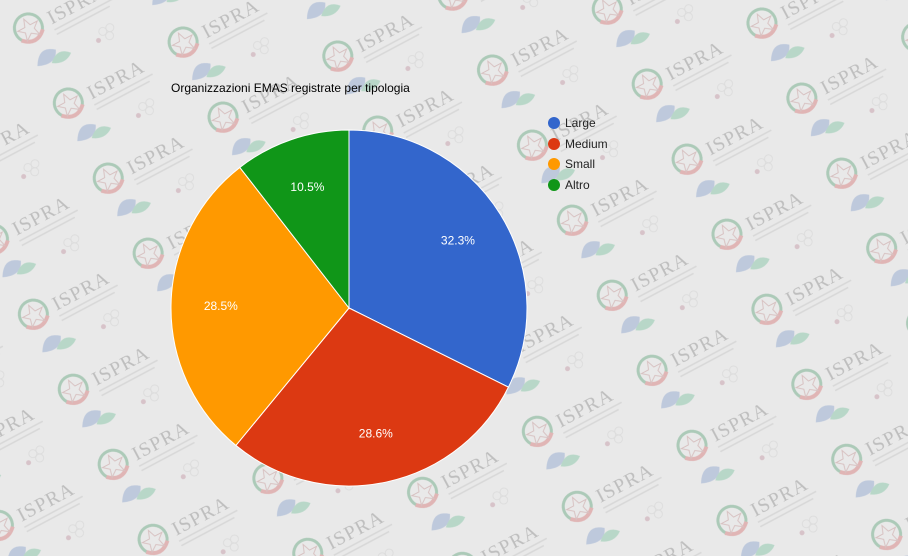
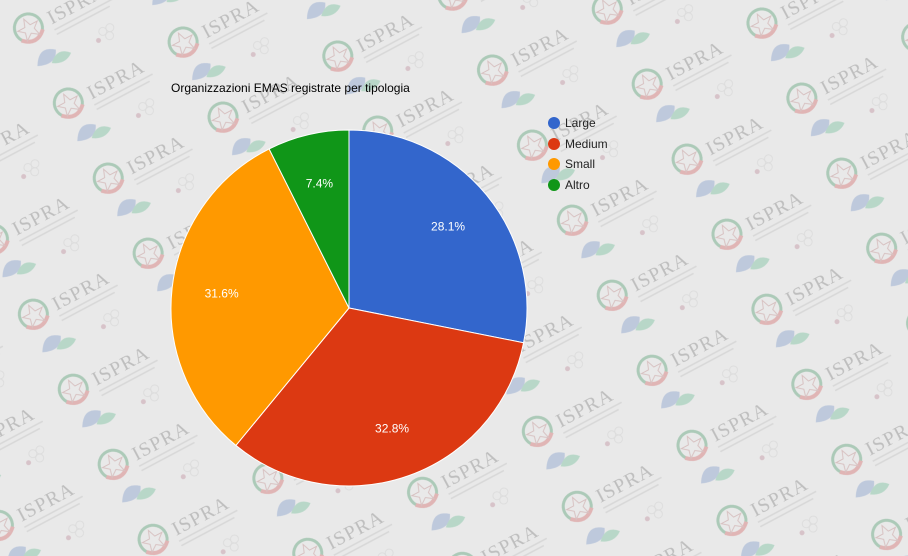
Large: 32.3% -> 28.1%
Medium: 28.6% -> 32.8%
Small: 28.5% -> 31.6%
Altro: 10.5% -> 7.4%
